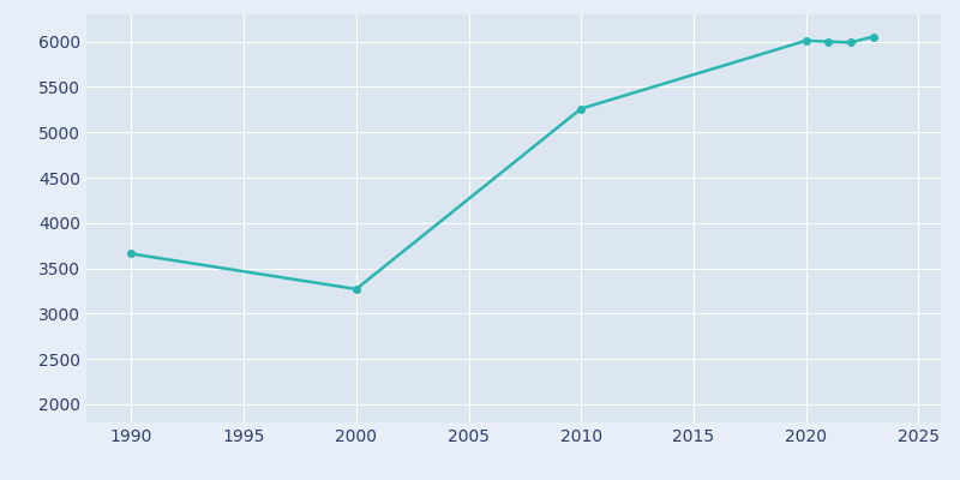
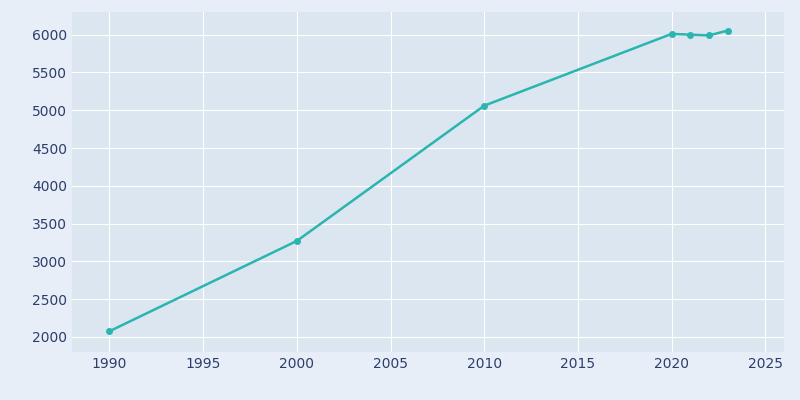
1990: 3660 -> 2080
2010: 5260 -> 5060
